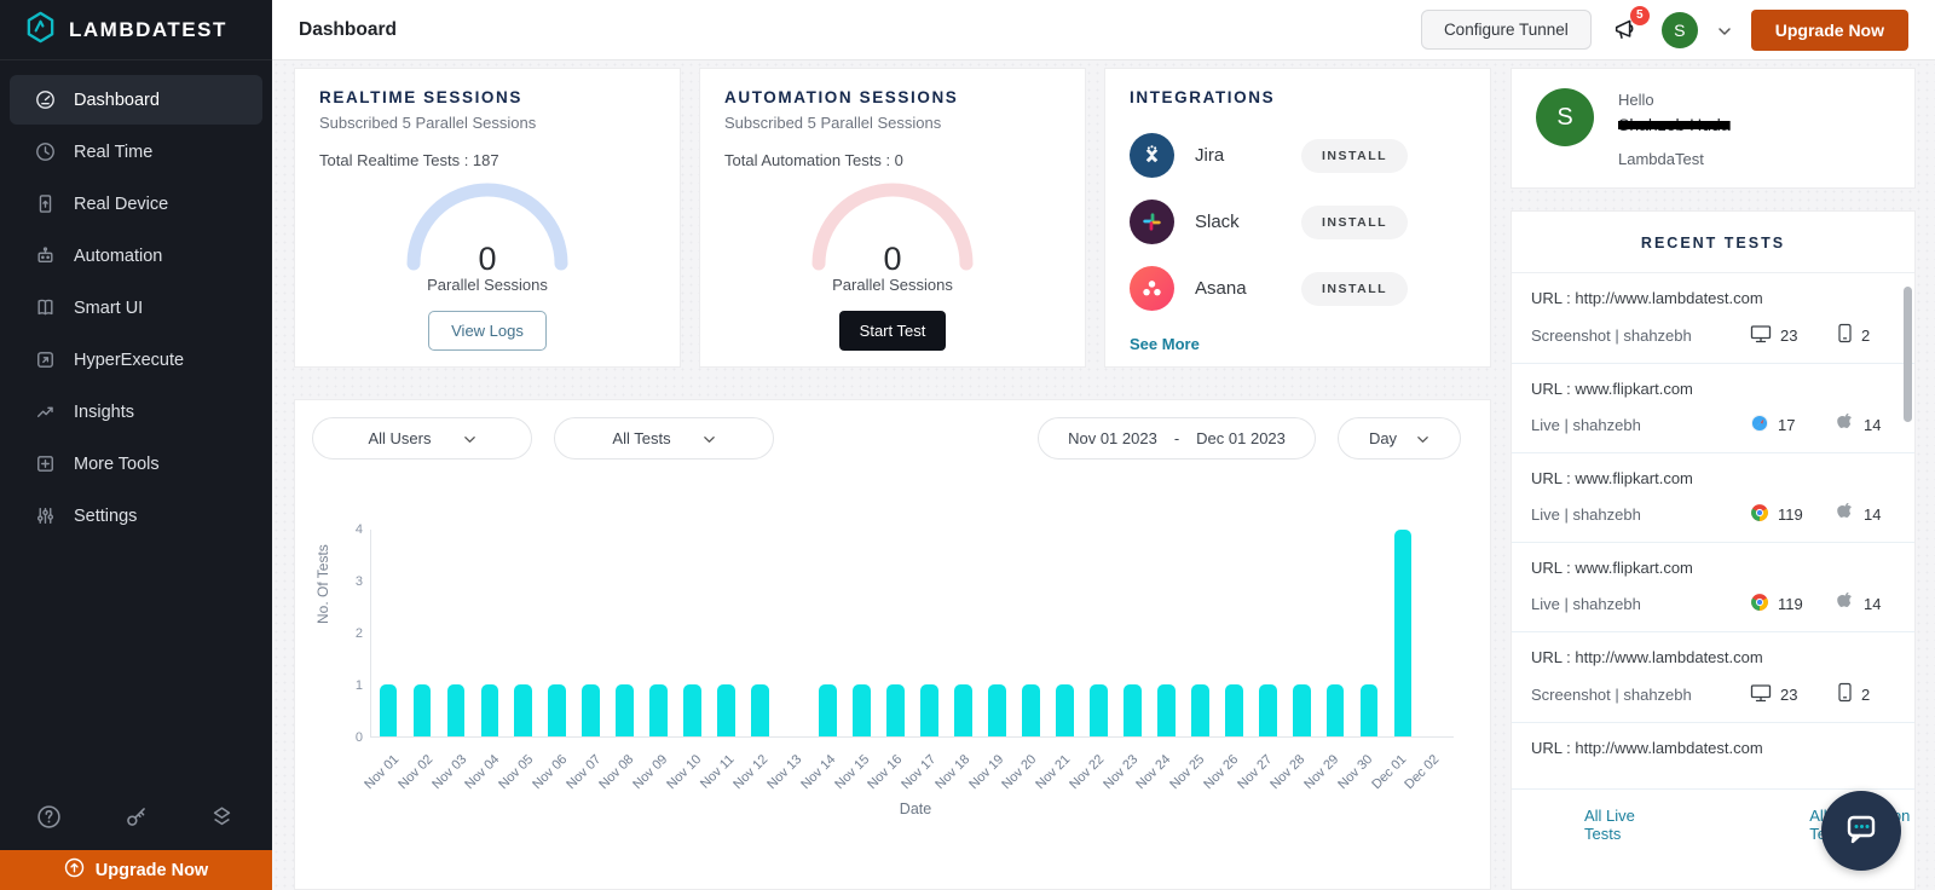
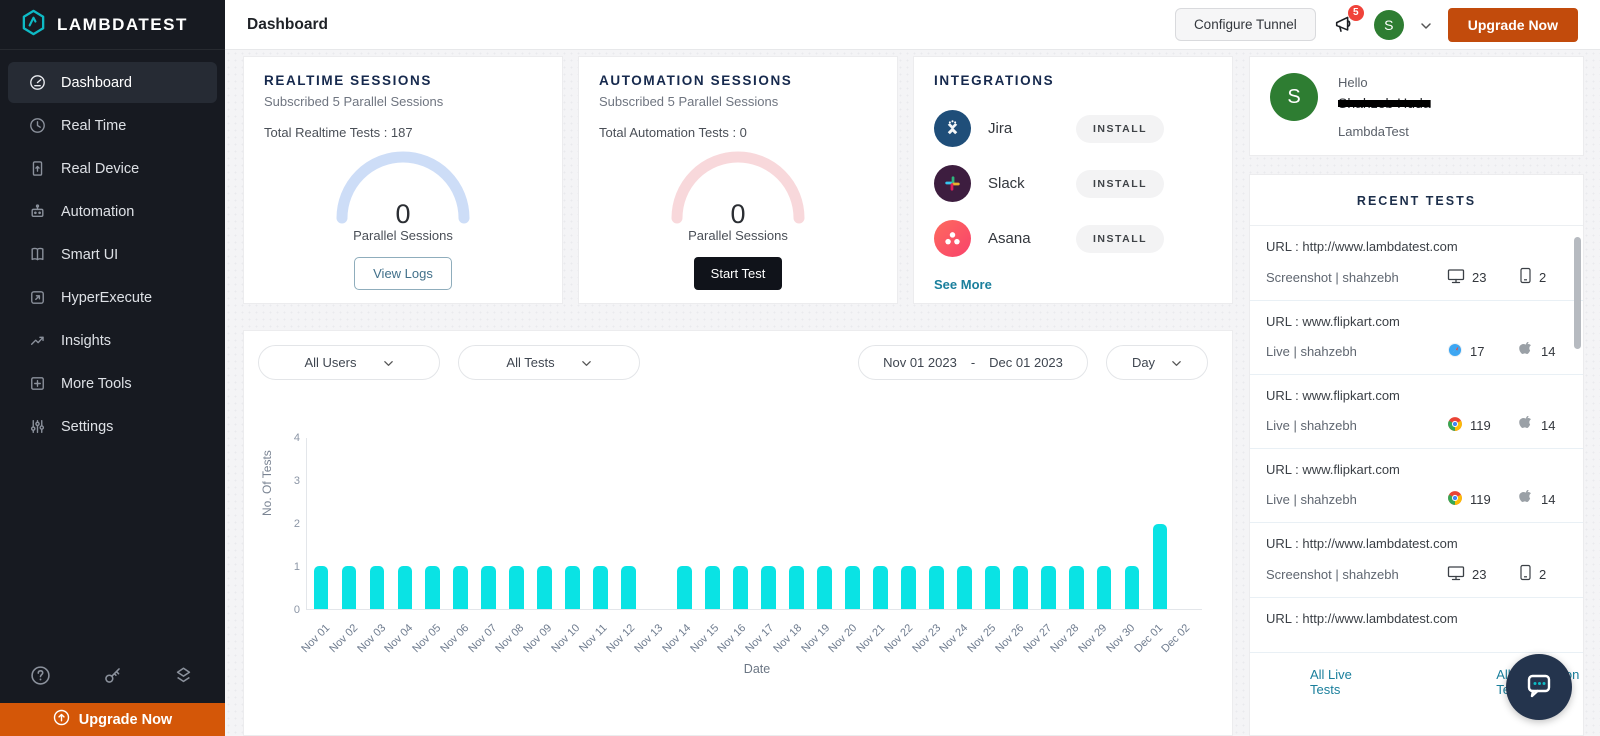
Dec 01: 4 -> 2
